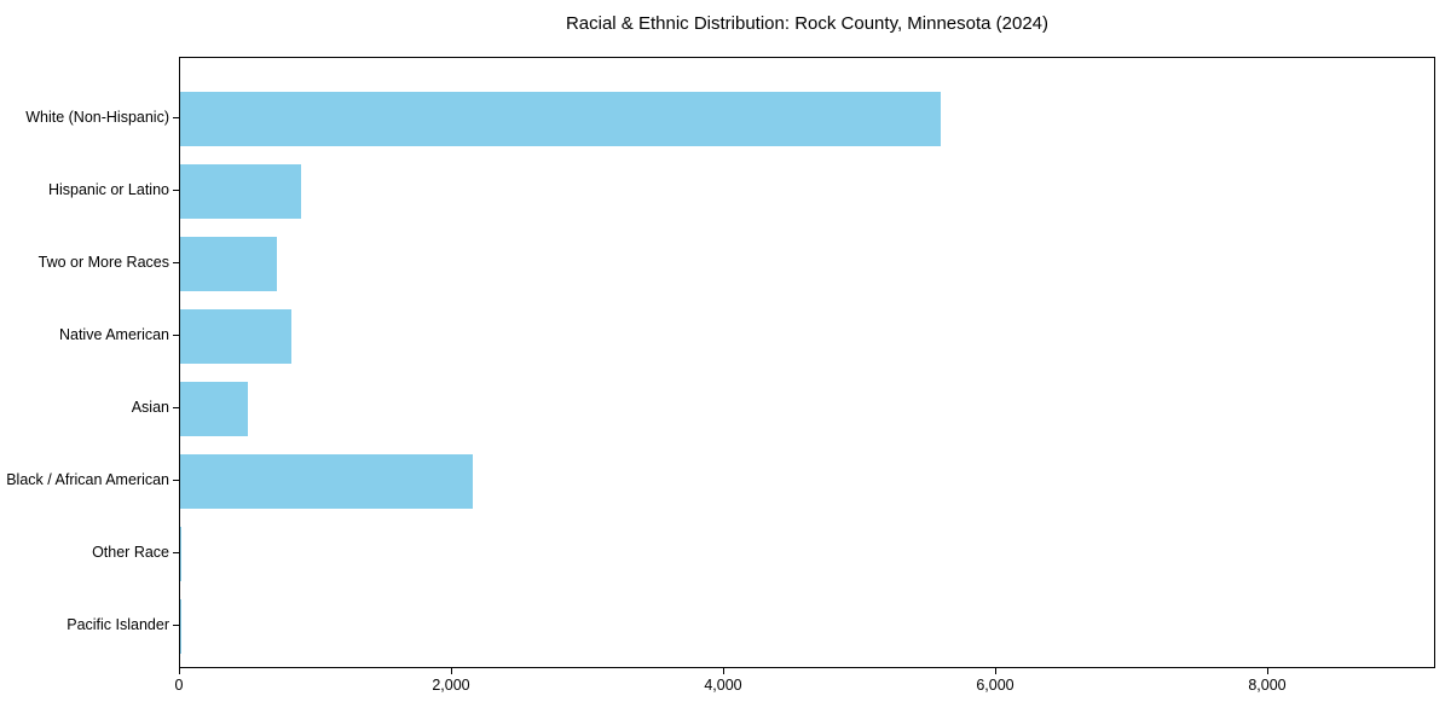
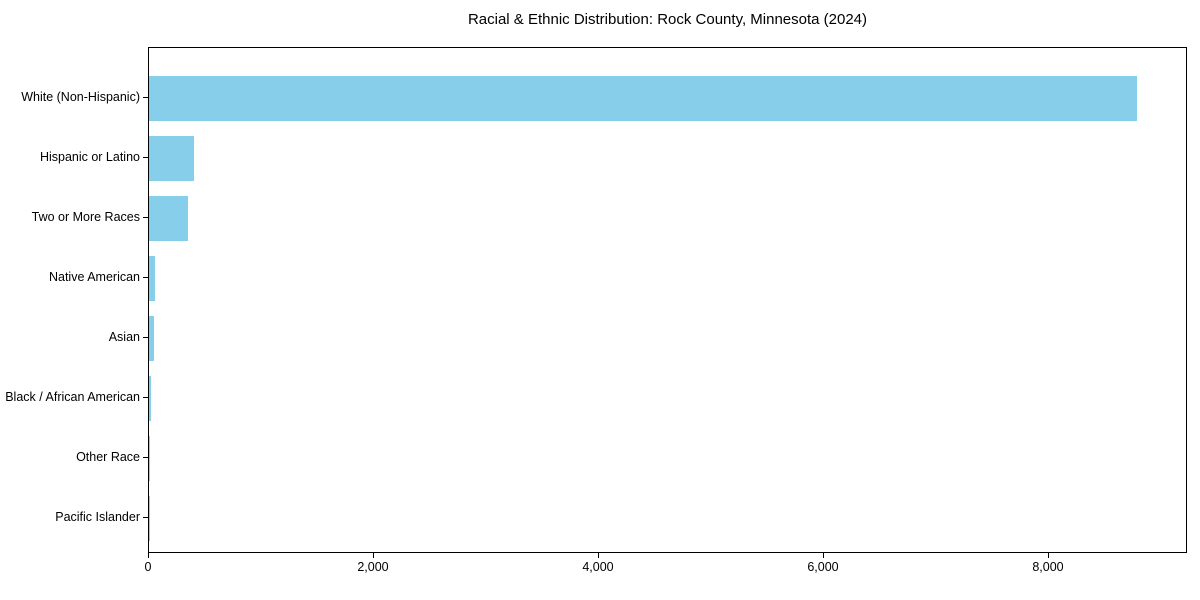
White (Non-Hispanic): 5590 -> 8780
Hispanic or Latino: 890 -> 400
Two or More Races: 710 -> 340
Native American: 820 -> 60
Asian: 500 -> 40
Black / African American: 2150 -> 20
